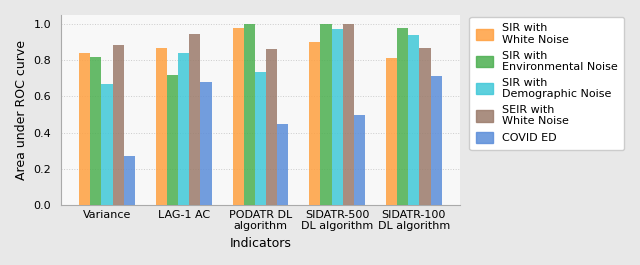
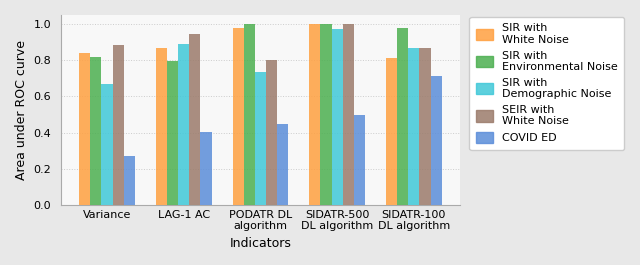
SIR with Environmental Noise/LAG-1 AC: 0.72 -> 0.80
SIR with Demographic Noise/LAG-1 AC: 0.84 -> 0.89
COVID ED/LAG-1 AC: 0.68 -> 0.41
SEIR with White Noise/PODATR DL algorithm: 0.86 -> 0.80
SIR with White Noise/SIDATR-500 DL algorithm: 0.90 -> 1.00
SIR with Demographic Noise/SIDATR-100 DL algorithm: 0.94 -> 0.87
